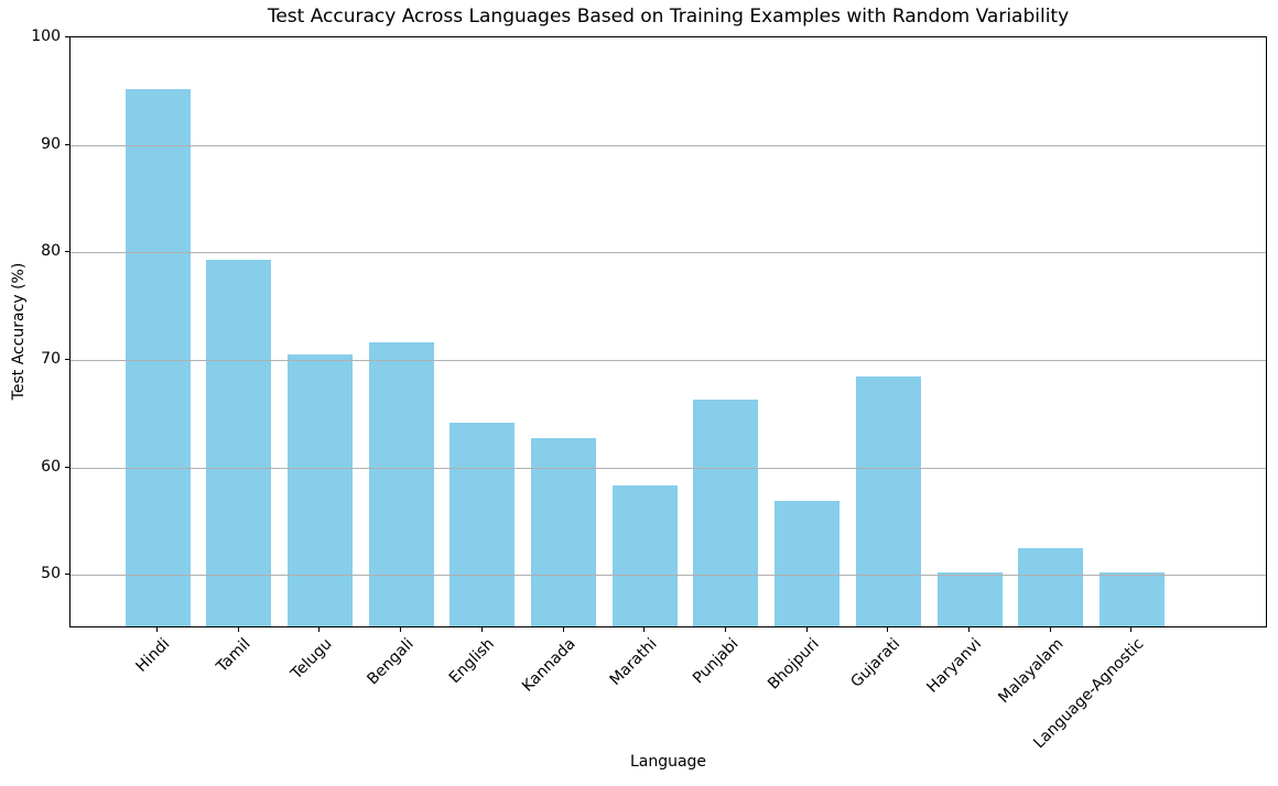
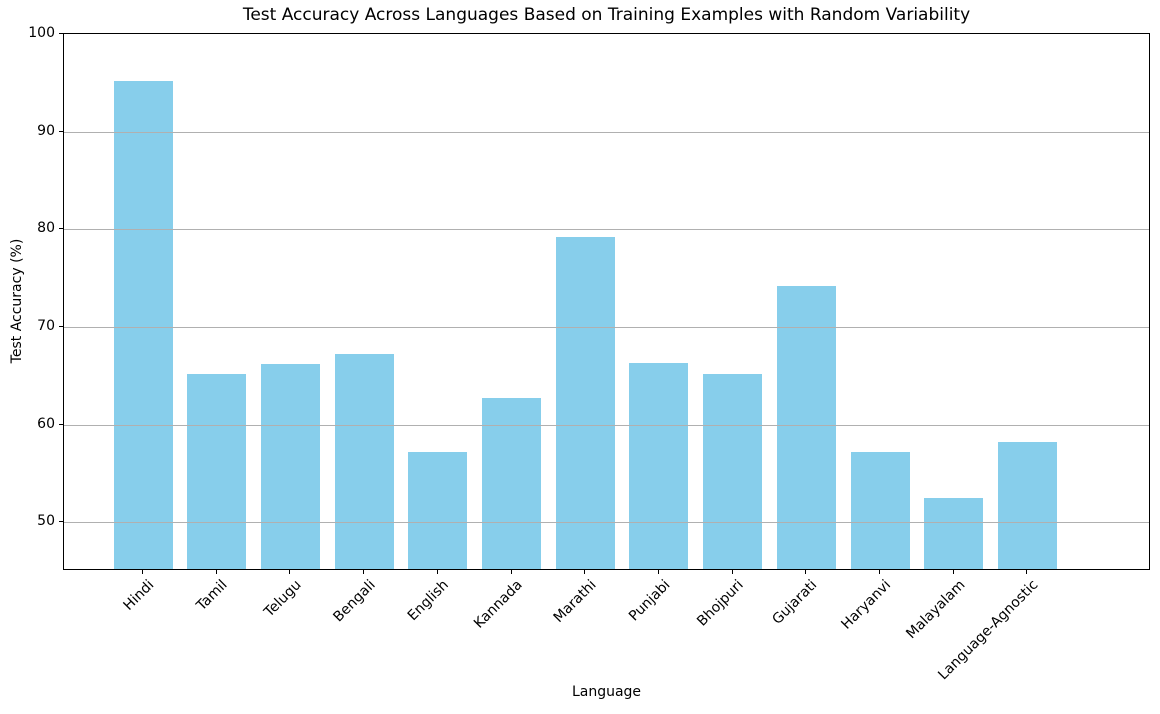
Tamil: 79 -> 65
Telugu: 70 -> 66
Bengali: 71 -> 67
English: 64 -> 57
Marathi: 58 -> 79
Bhojpuri: 57 -> 65
Gujarati: 68 -> 74
Haryanvi: 50 -> 57
Language-Agnostic: 50 -> 58
